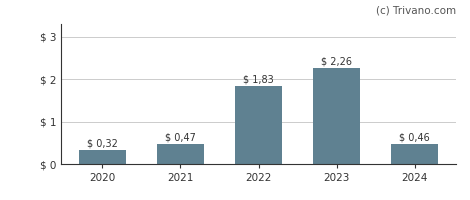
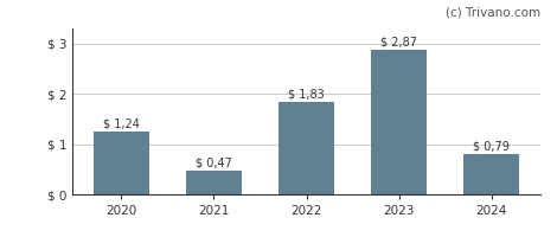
2020: 0,32 -> 1,24
2023: 2,26 -> 2,87
2024: 0,46 -> 0,79
